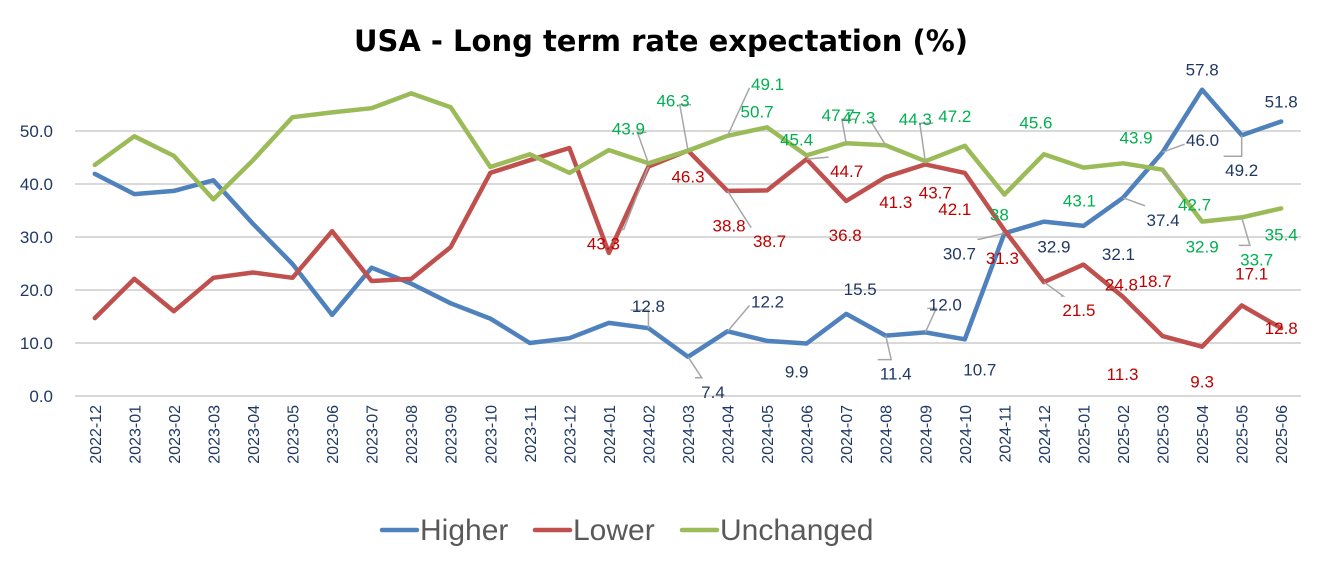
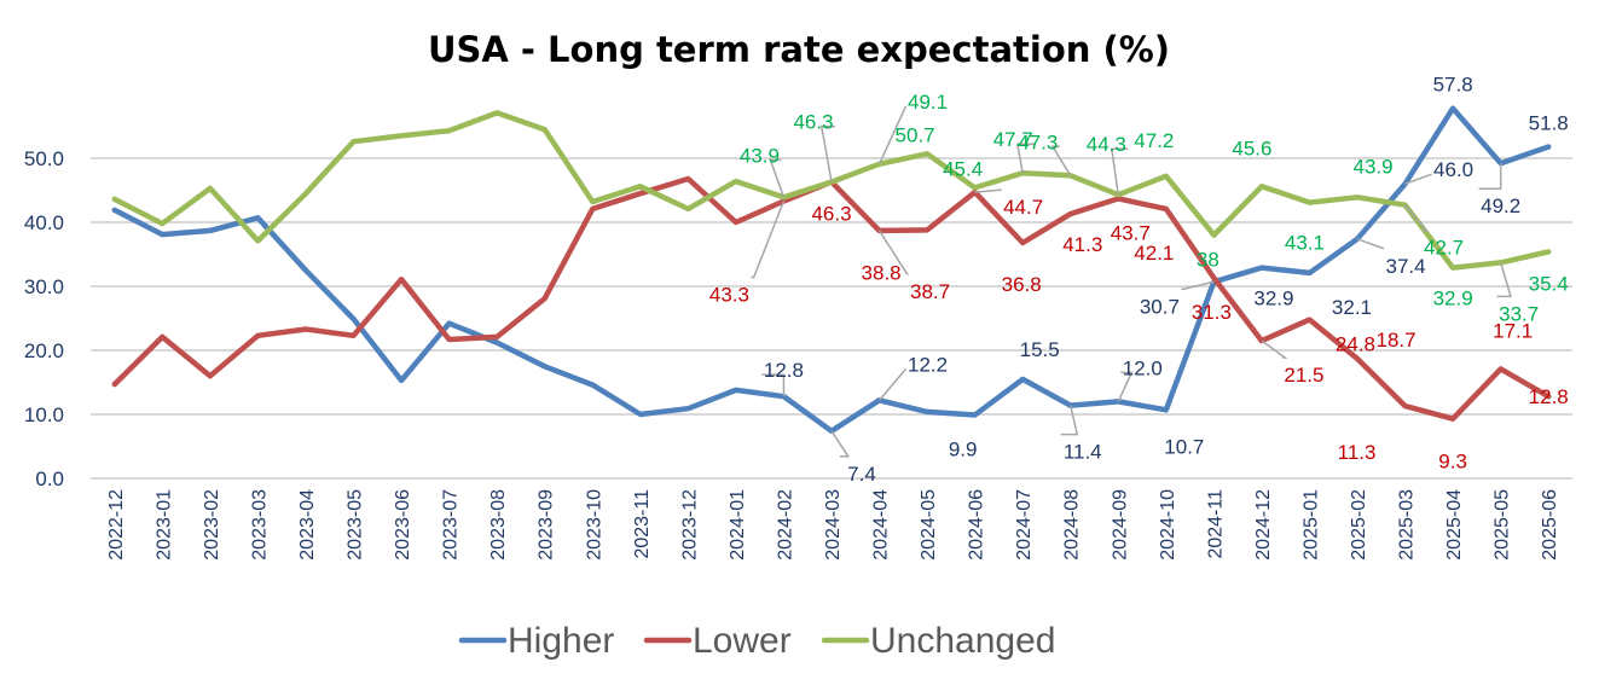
Unchanged/2023-01: 49 -> 40
Lower/2024-01: 27 -> 40
